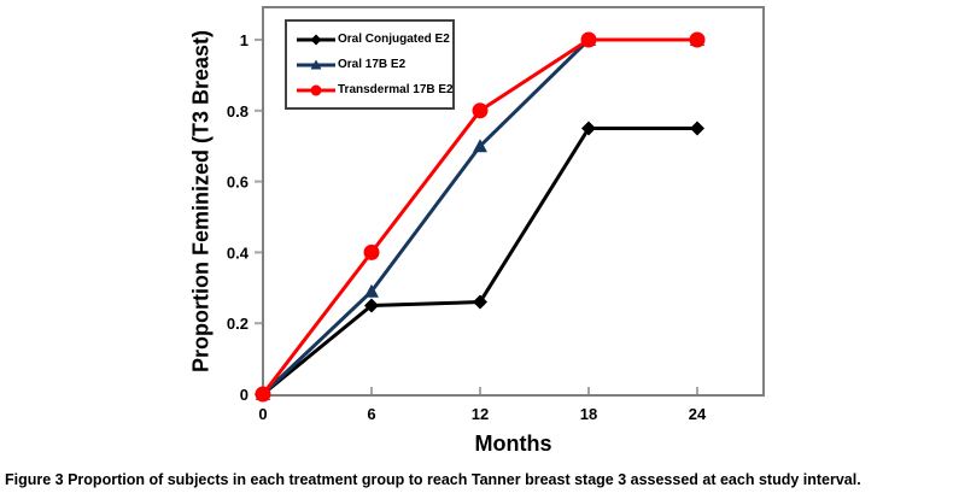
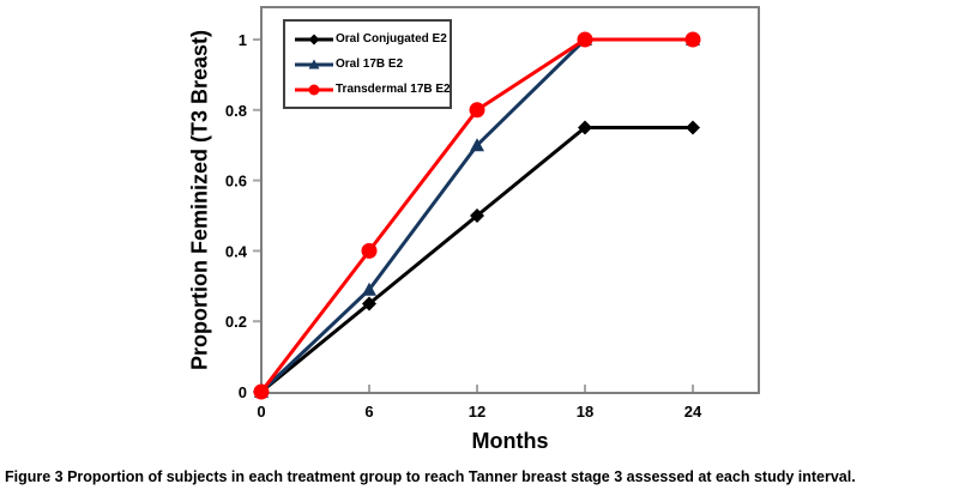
Oral Conjugated E2/12: 0.26 -> 0.50
